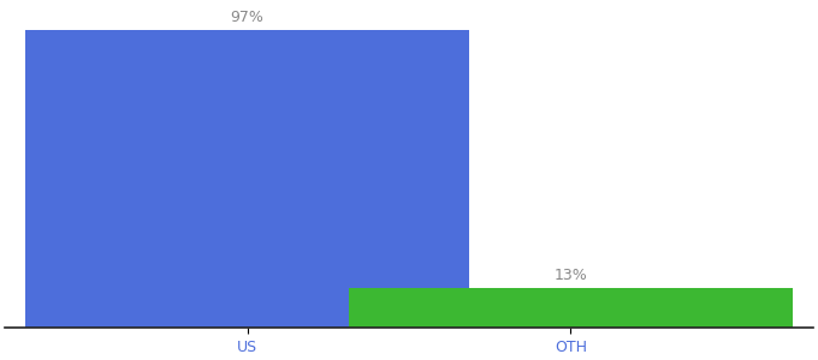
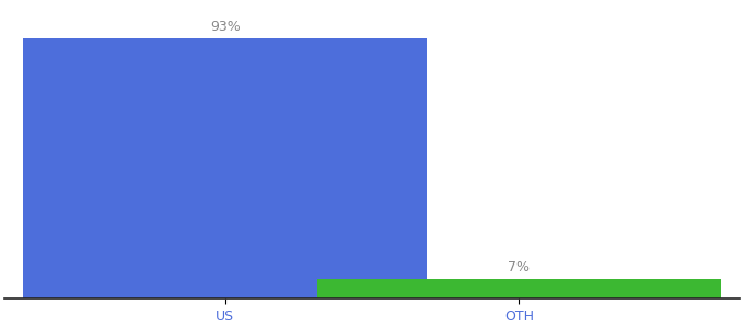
US: 97% -> 93%
OTH: 13% -> 7%
